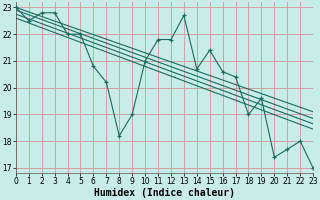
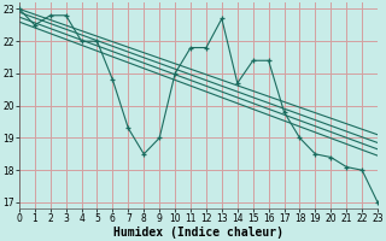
7: 20.2 -> 19.3
8: 18.2 -> 18.5
16: 20.6 -> 21.4
17: 20.4 -> 19.8
19: 19.6 -> 18.5
20: 17.4 -> 18.4
21: 17.7 -> 18.1
